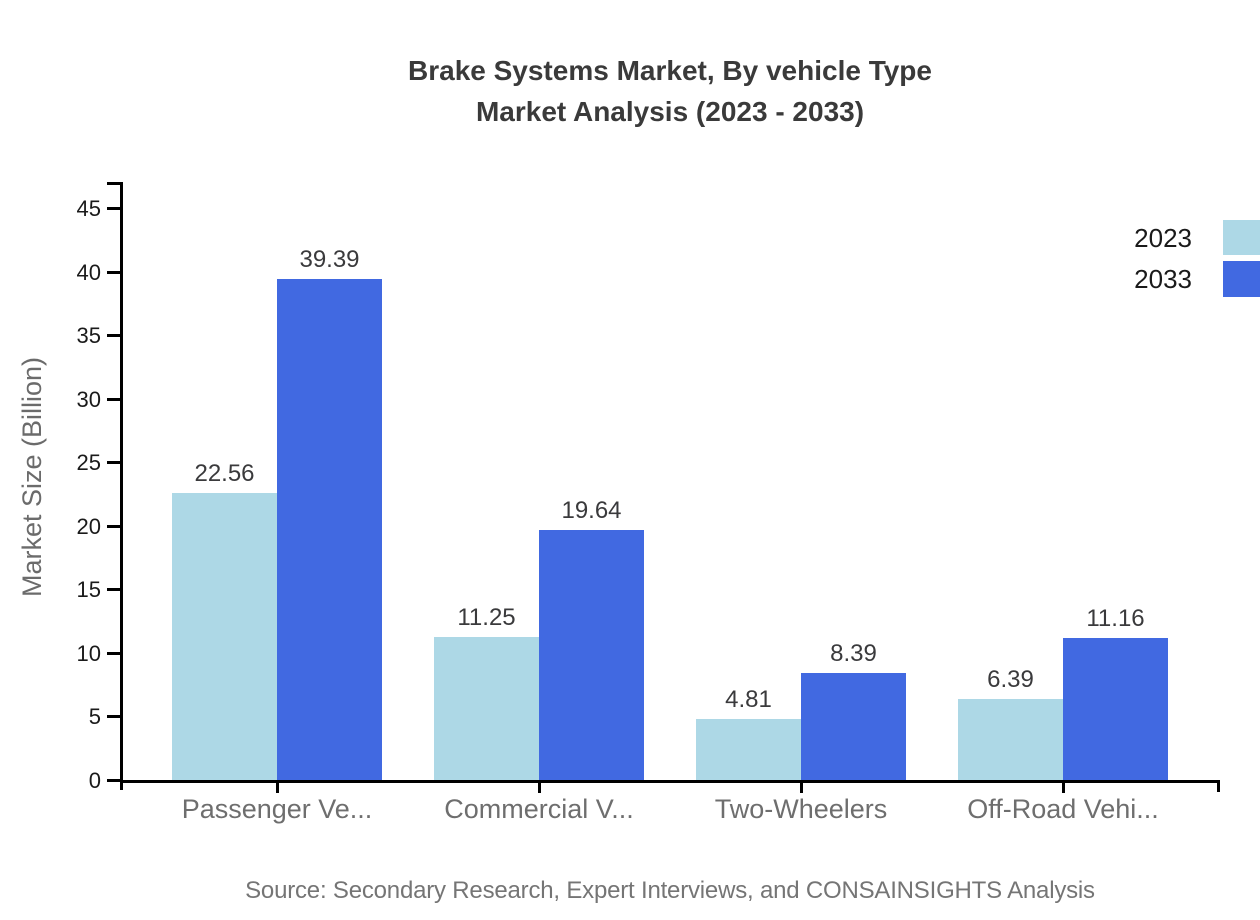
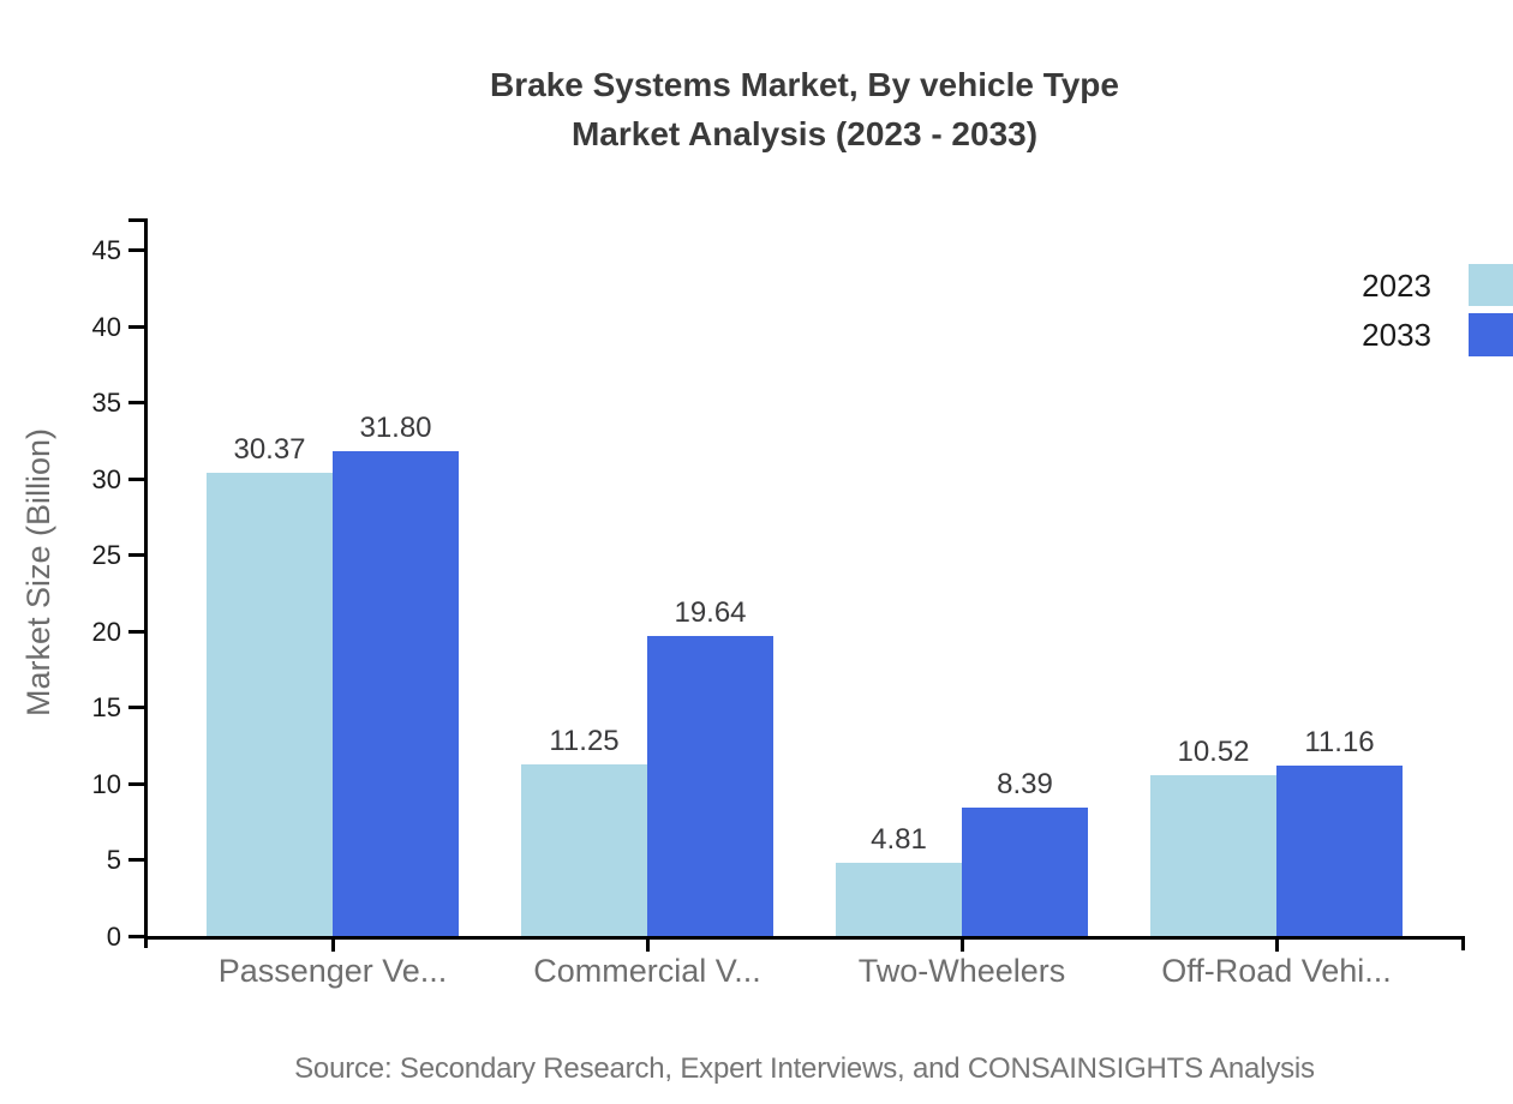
2023/Passenger Ve...: 22.56 -> 30.37
2033/Passenger Ve...: 39.39 -> 31.80
2023/Off-Road Vehi...: 6.39 -> 10.52
